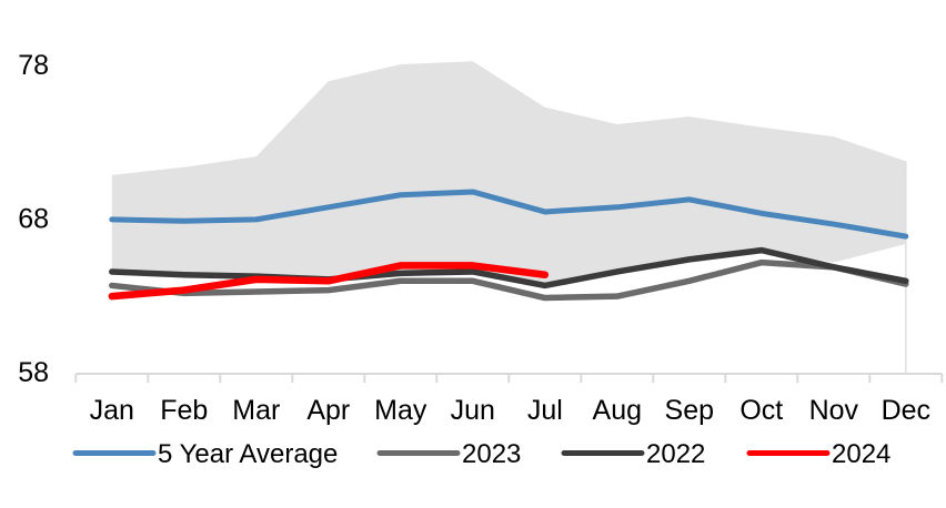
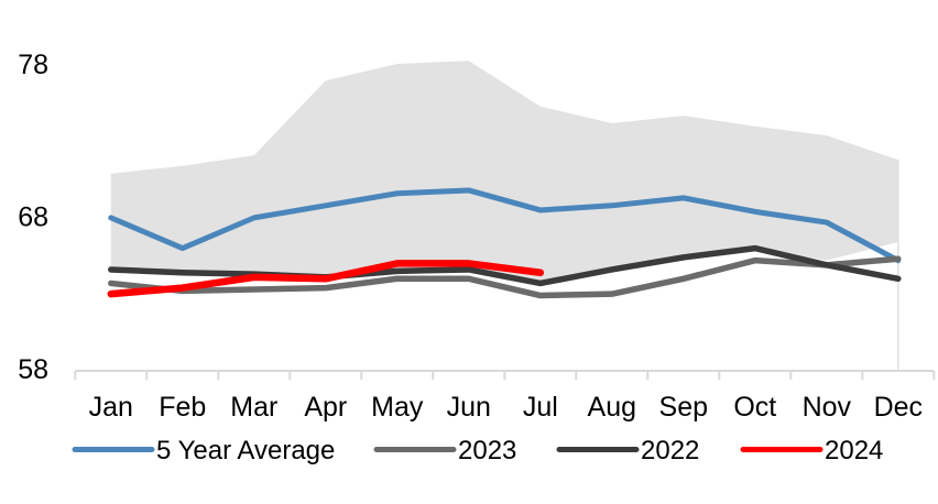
5 Year Average/Feb: 67.8 -> 65.9
5 Year Average/Dec: 66.8 -> 65.1
2023/Dec: 63.7 -> 65.2
